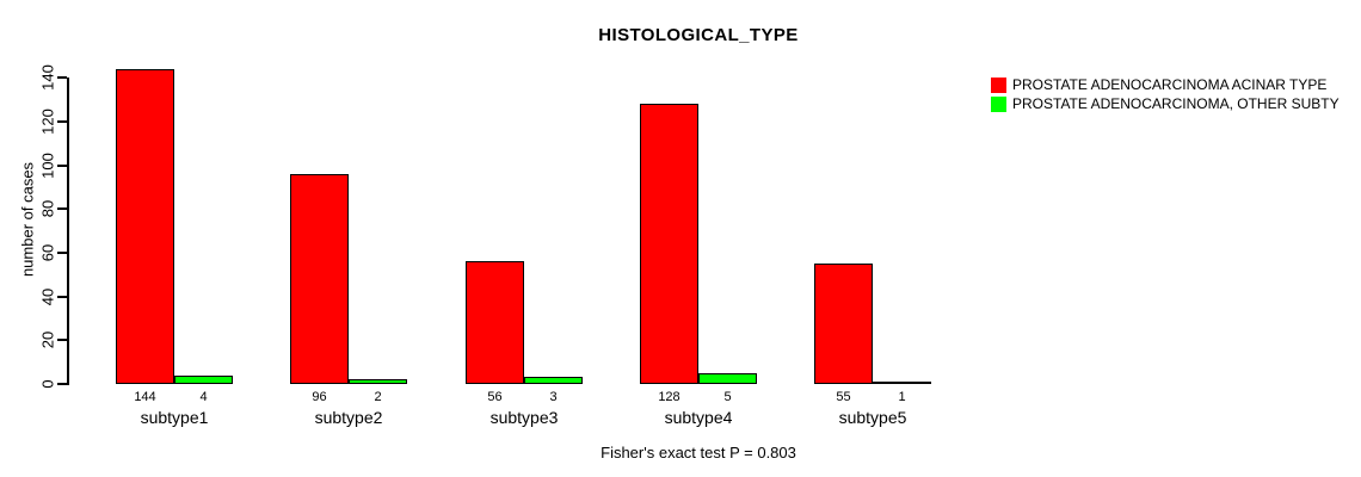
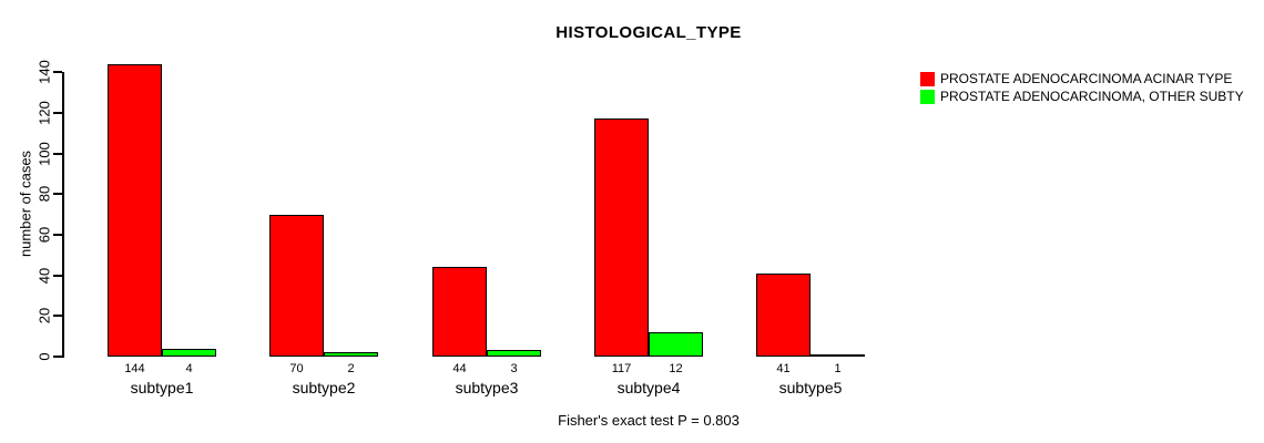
PROSTATE ADENOCARCINOMA ACINAR TYPE/subtype2: 96 -> 70
PROSTATE ADENOCARCINOMA ACINAR TYPE/subtype3: 56 -> 44
PROSTATE ADENOCARCINOMA ACINAR TYPE/subtype4: 128 -> 117
PROSTATE ADENOCARCINOMA, OTHER SUBTY/subtype4: 5 -> 12
PROSTATE ADENOCARCINOMA ACINAR TYPE/subtype5: 55 -> 41
